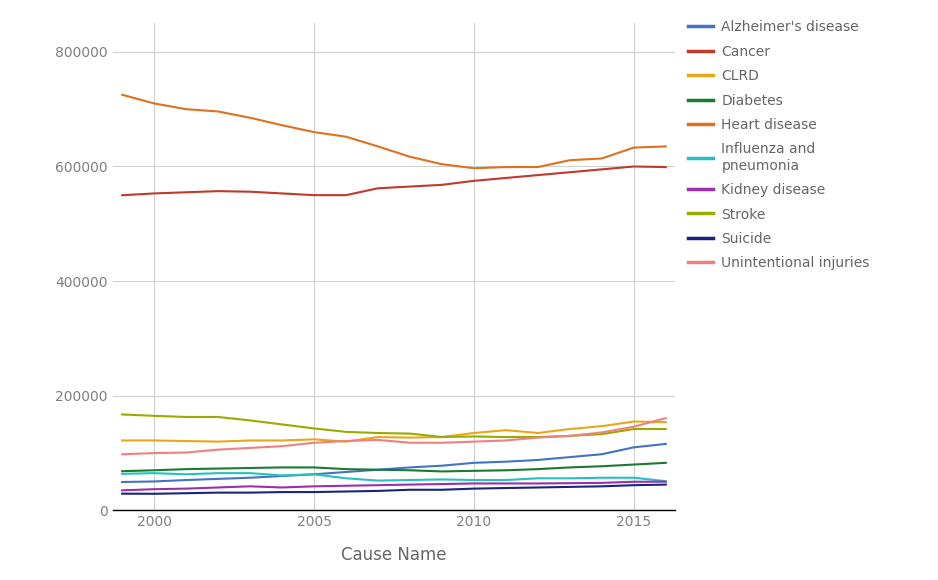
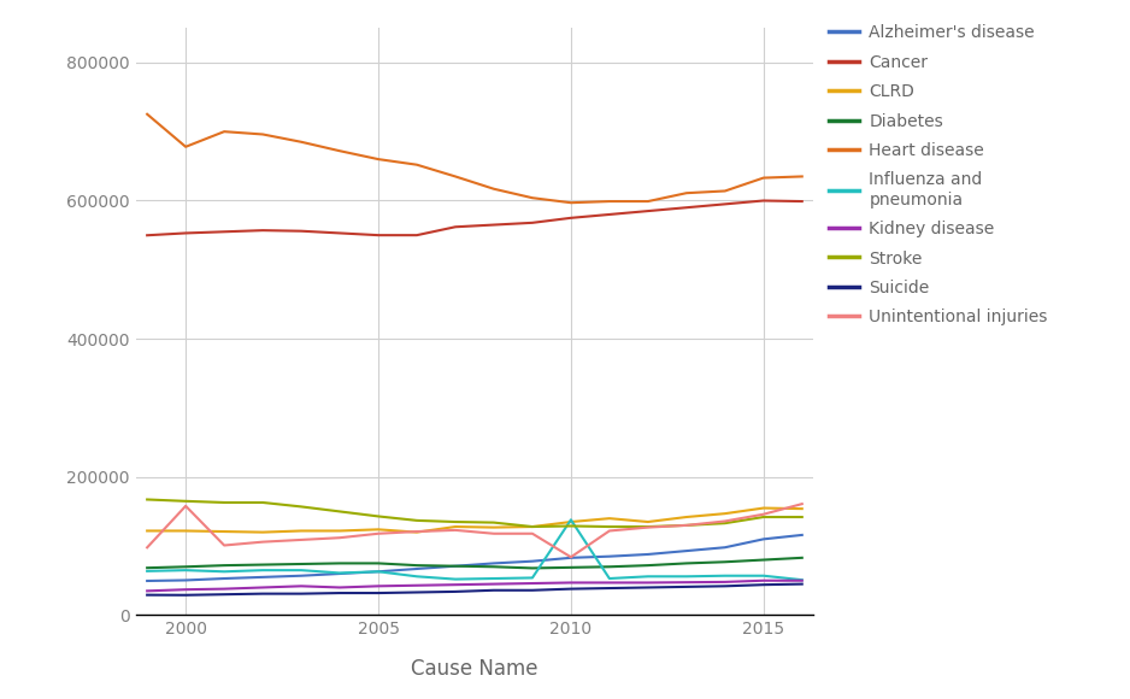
Heart disease/2000: 710000 -> 678000
Unintentional injuries/2000: 100000 -> 158000
Influenza and pneumonia/2010: 53000 -> 138000
Unintentional injuries/2010: 120000 -> 84000
